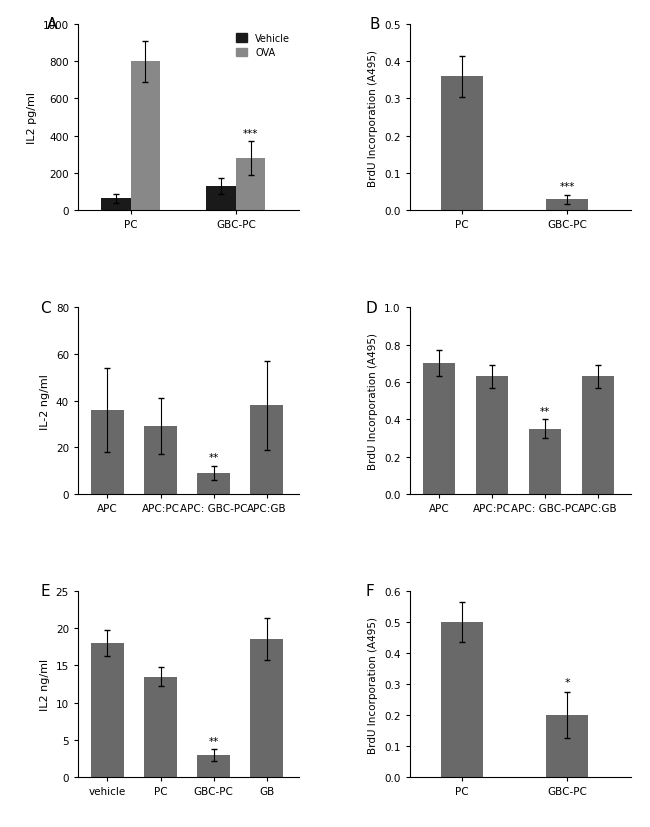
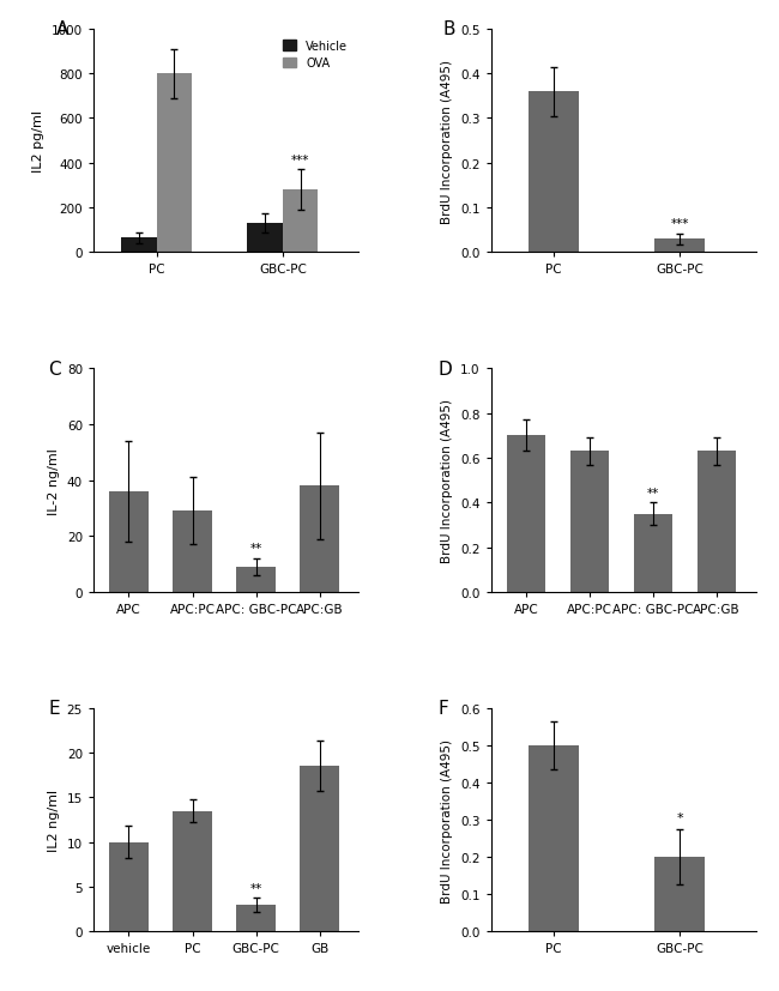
vehicle: 18.0 -> 10.0
